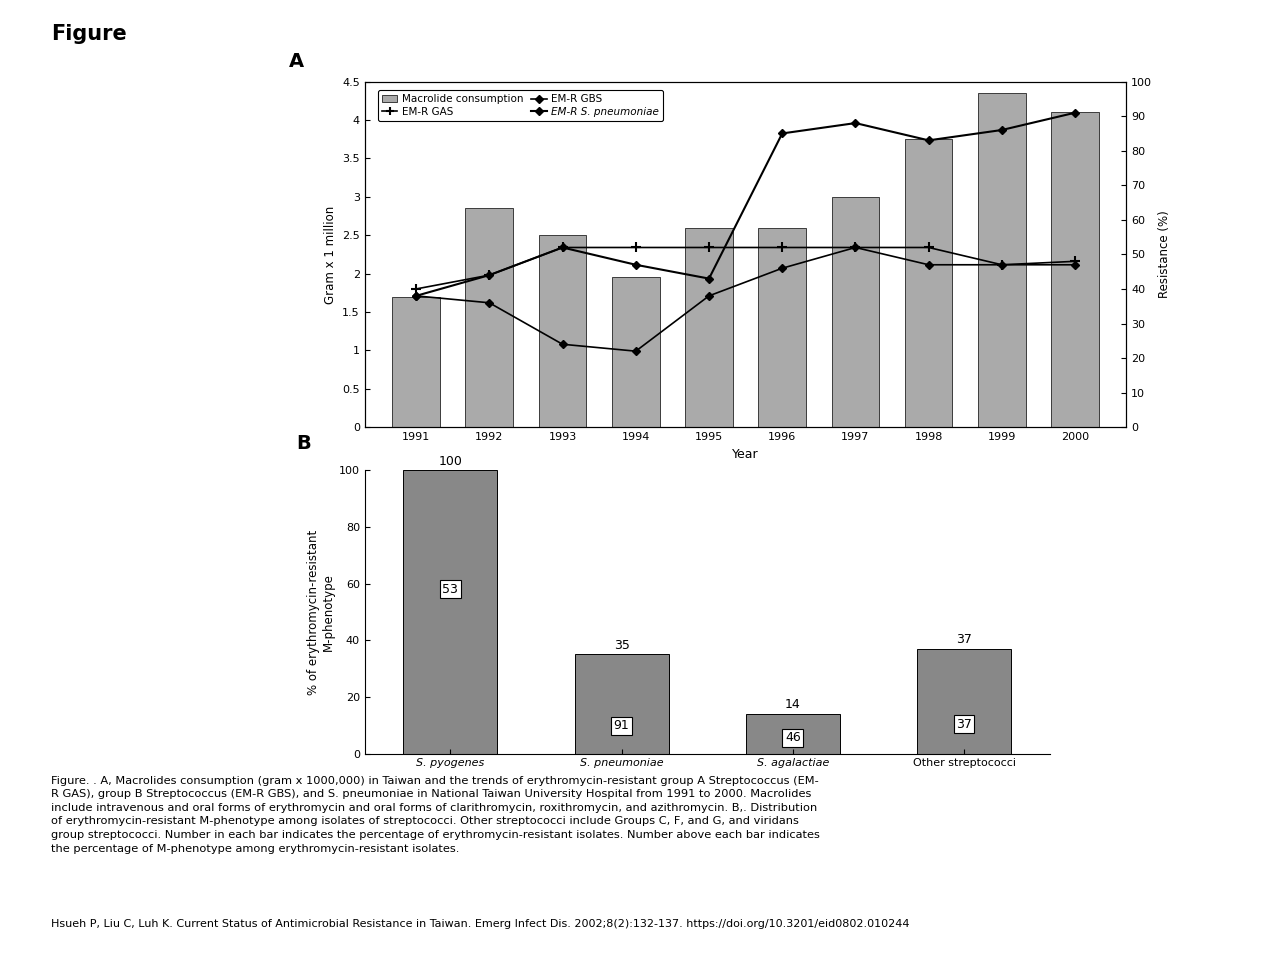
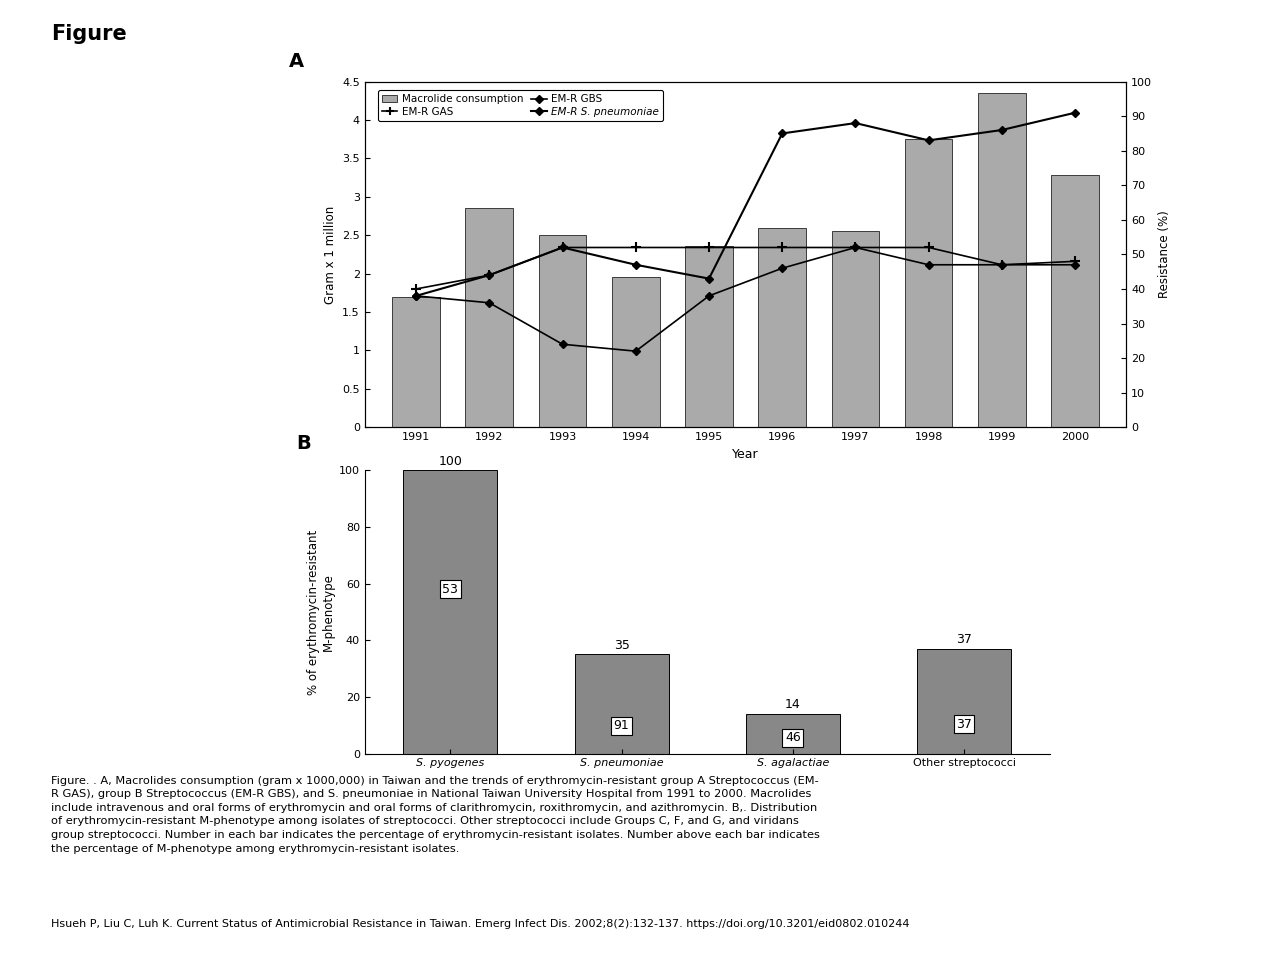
Macrolide consumption/1995: 2.60 -> 2.36
Macrolide consumption/1997: 3.00 -> 2.56
Macrolide consumption/2000: 4.10 -> 3.28
